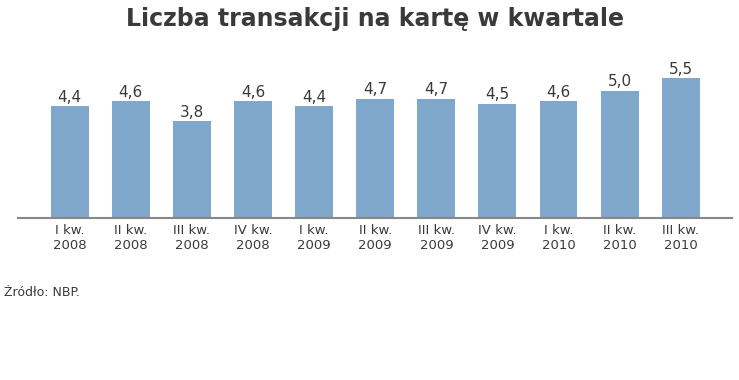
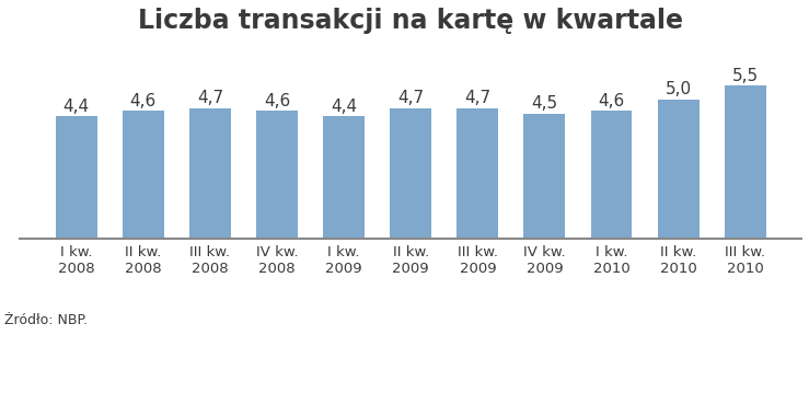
III kw. 2008: 3,8 -> 4,7
